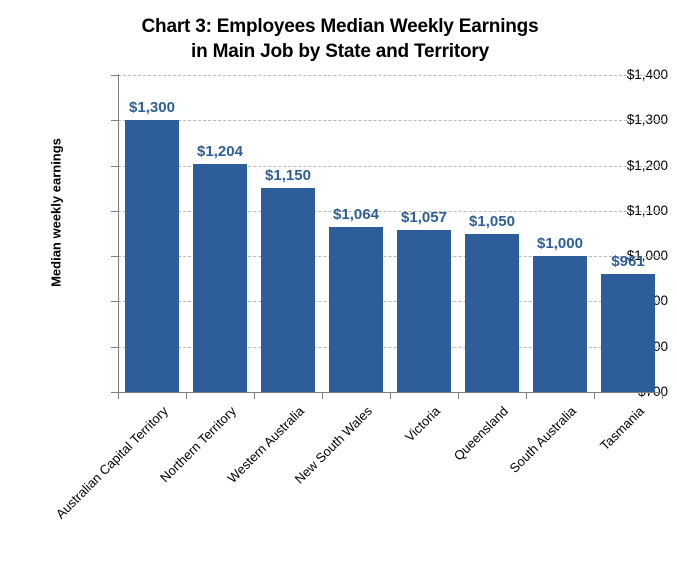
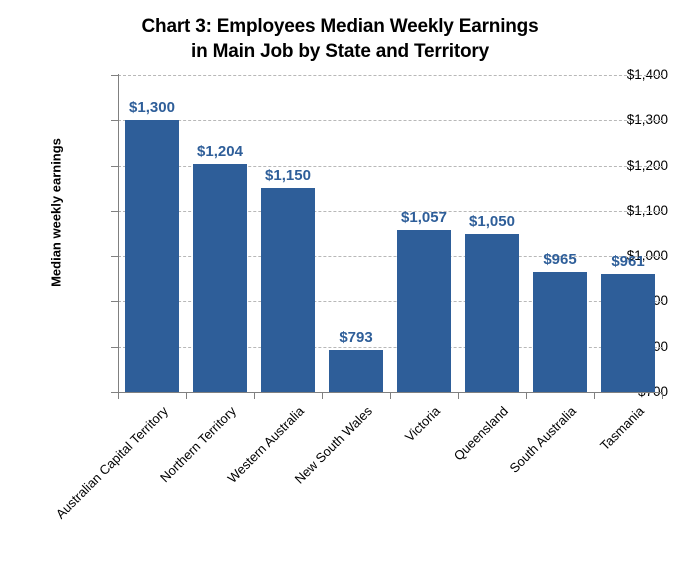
New South Wales: $1,064 -> $793
South Australia: $1,000 -> $965
